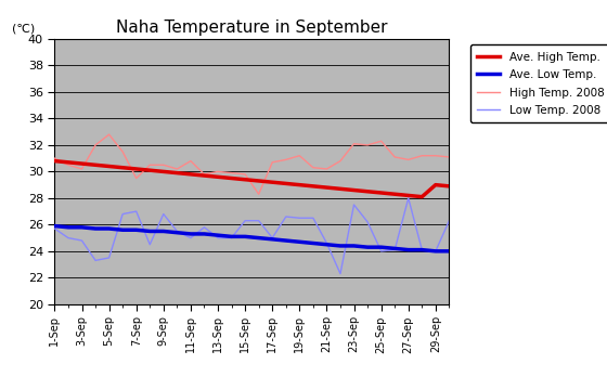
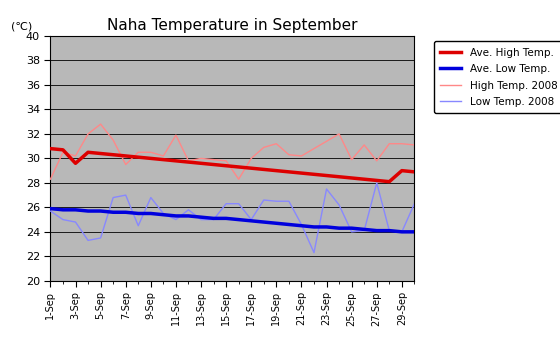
High Temp. 2008/1-Sep: 31.0 -> 28.3
Ave. High Temp./3-Sep: 30.6 -> 29.6
High Temp. 2008/11-Sep: 30.8 -> 31.9
High Temp. 2008/17-Sep: 30.7 -> 30.0
High Temp. 2008/23-Sep: 32.1 -> 31.4
High Temp. 2008/25-Sep: 32.3 -> 29.9
High Temp. 2008/27-Sep: 30.9 -> 29.8
